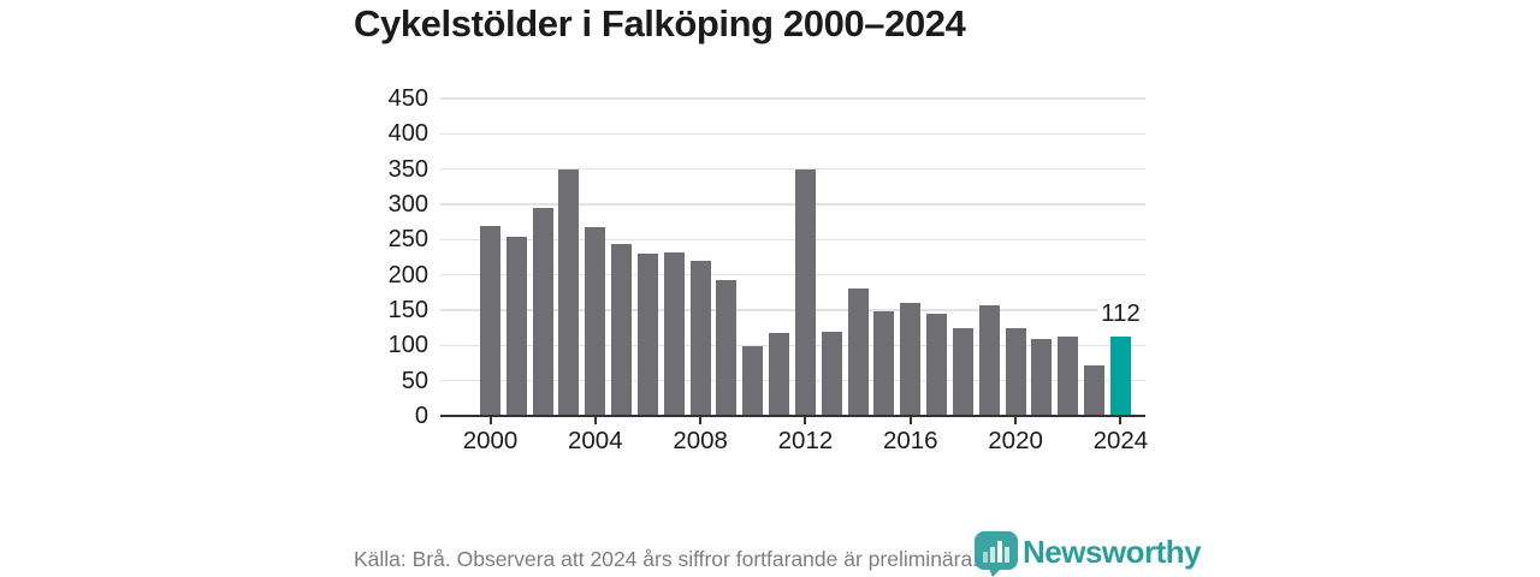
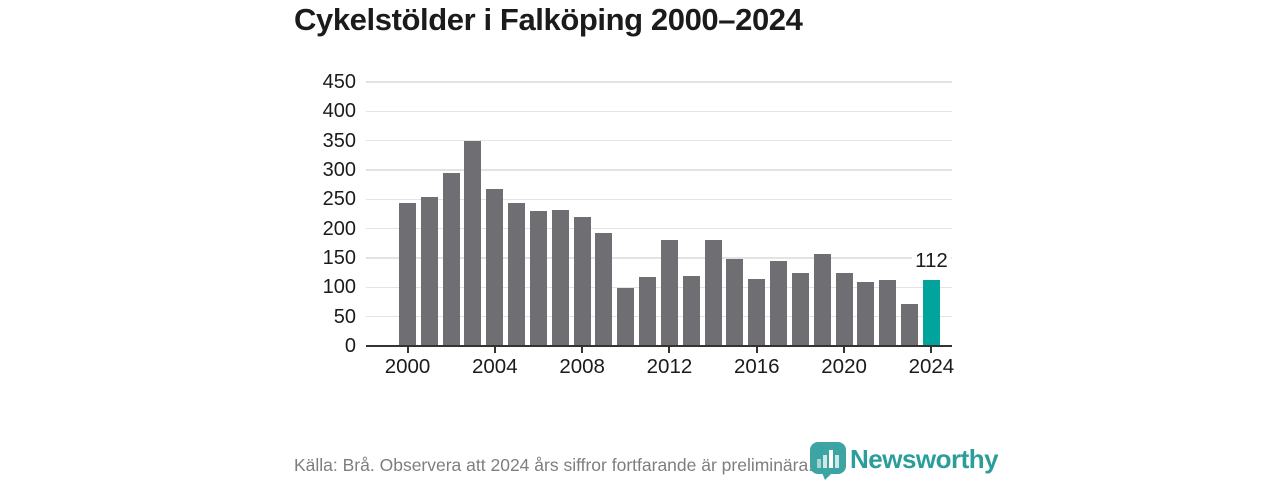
2000: 270 -> 240
2012: 350 -> 180
2016: 160 -> 110
